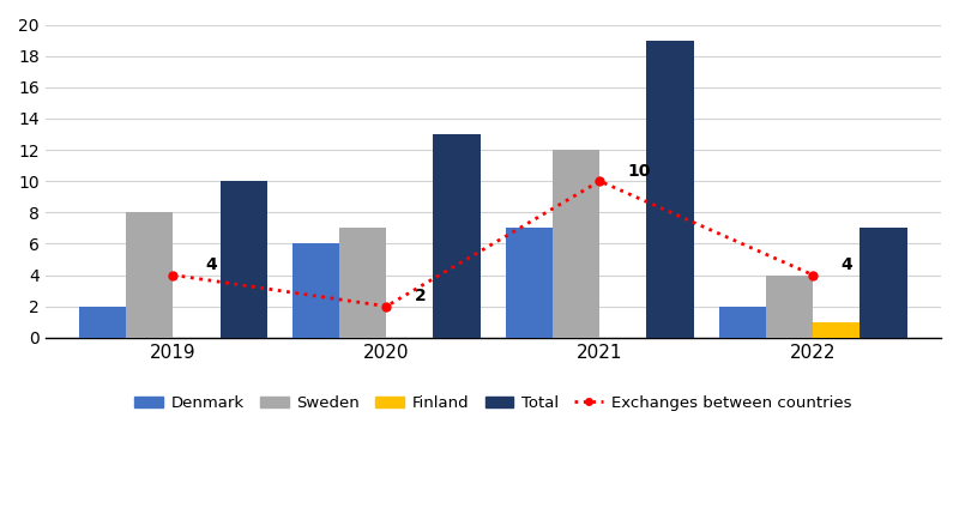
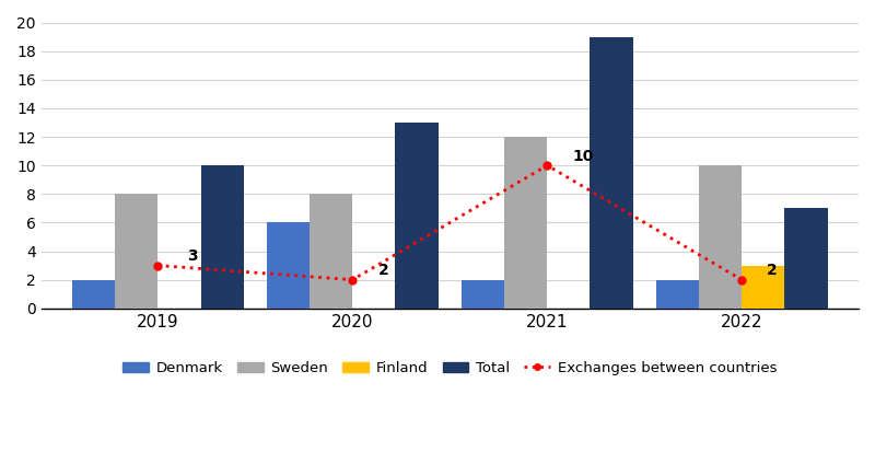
Exchanges between countries/2019: 4 -> 3
Sweden/2020: 7 -> 8
Denmark/2021: 7 -> 2
Sweden/2022: 4 -> 10
Exchanges between countries/2022: 4 -> 2
Finland/2022: 1 -> 3
